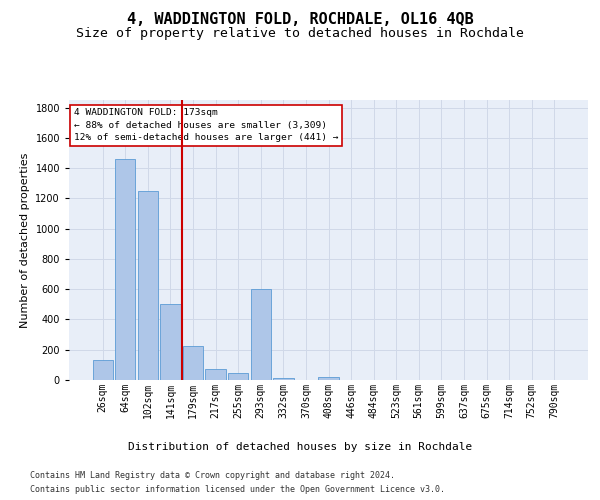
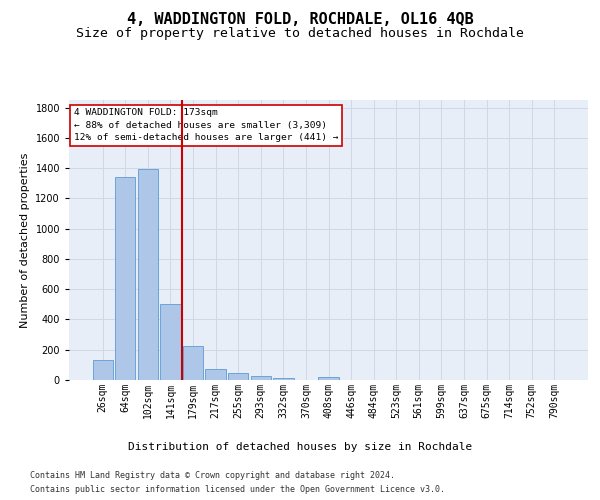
64sqm: 1460 -> 1340
102sqm: 1250 -> 1400
293sqm: 600 -> 30
